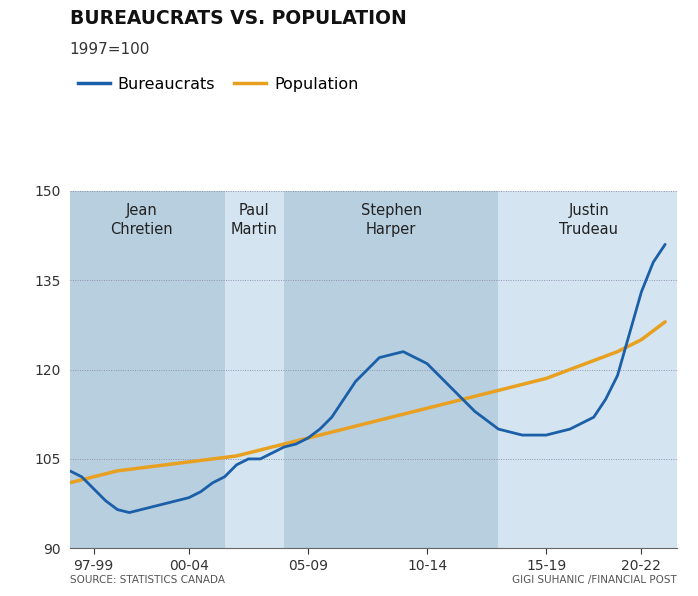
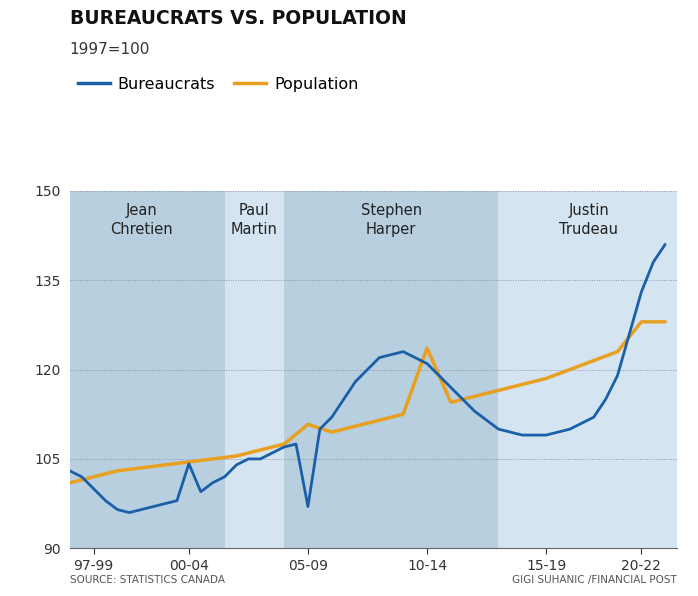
Bureaucrats/00-04: 98.5 -> 104.2
Bureaucrats/05-09: 108.5 -> 97.0
Population/05-09: 108.5 -> 110.8
Population/10-14: 113.5 -> 123.6
Population/20-22: 125.0 -> 128.0
